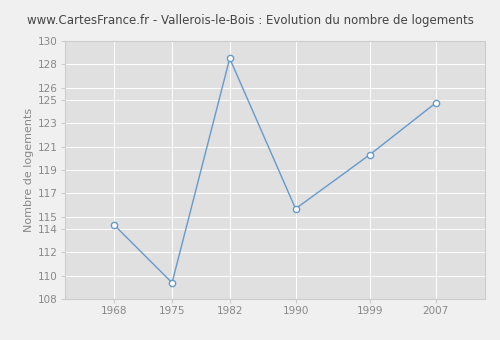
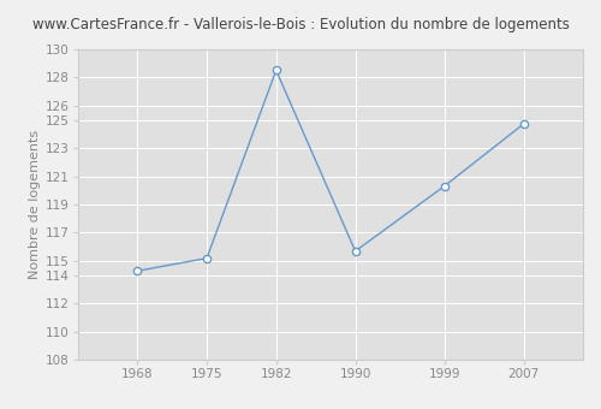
1975: 109.4 -> 115.2
